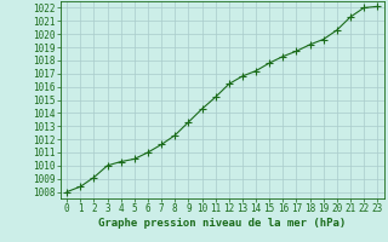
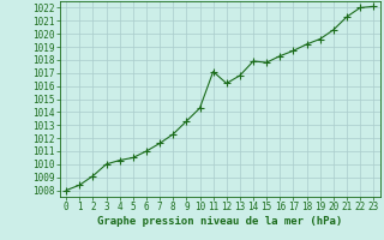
11: 1015.2 -> 1017.1
14: 1017.2 -> 1017.9
